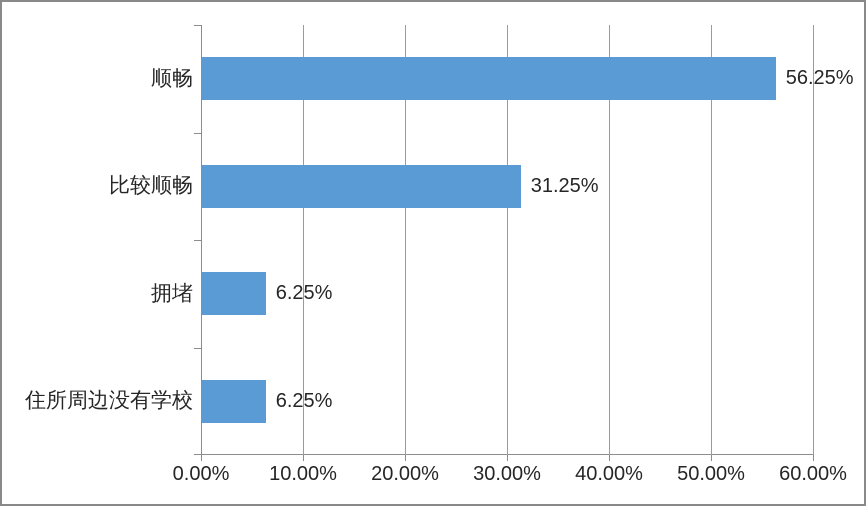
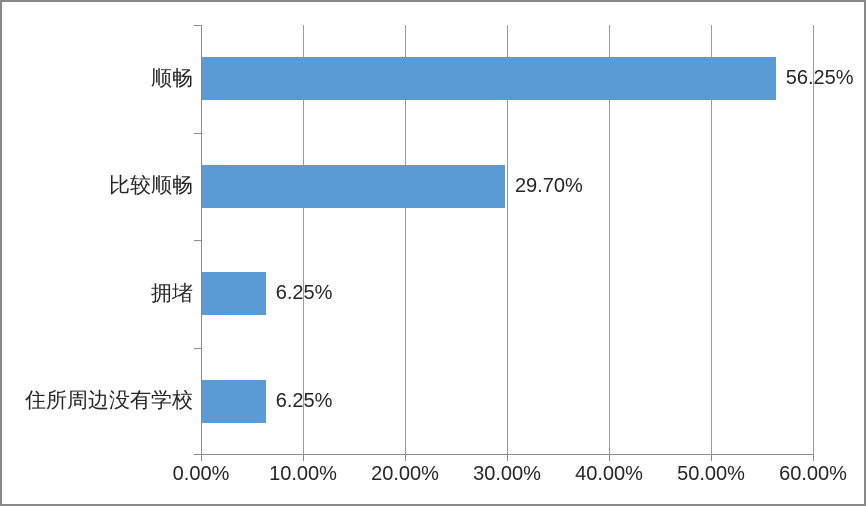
比较顺畅: 31.25% -> 29.70%
